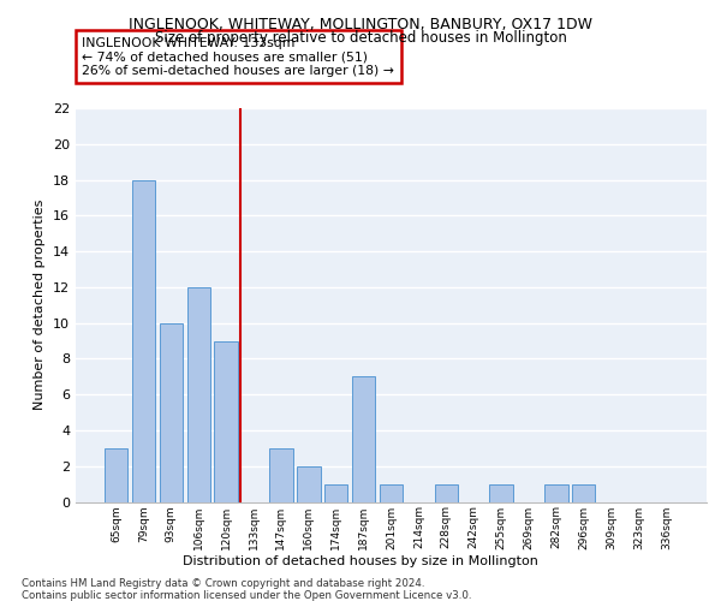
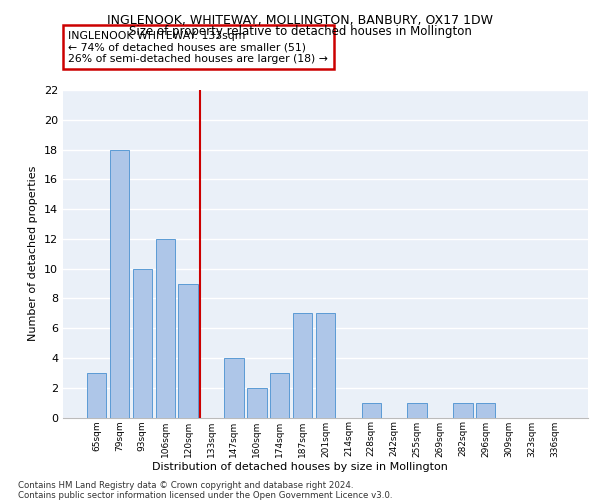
147sqm: 3 -> 4
174sqm: 1 -> 3
201sqm: 1 -> 7
